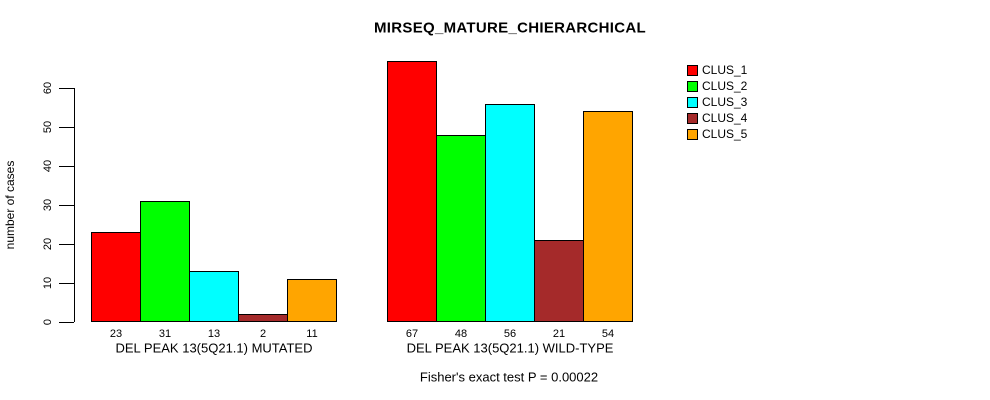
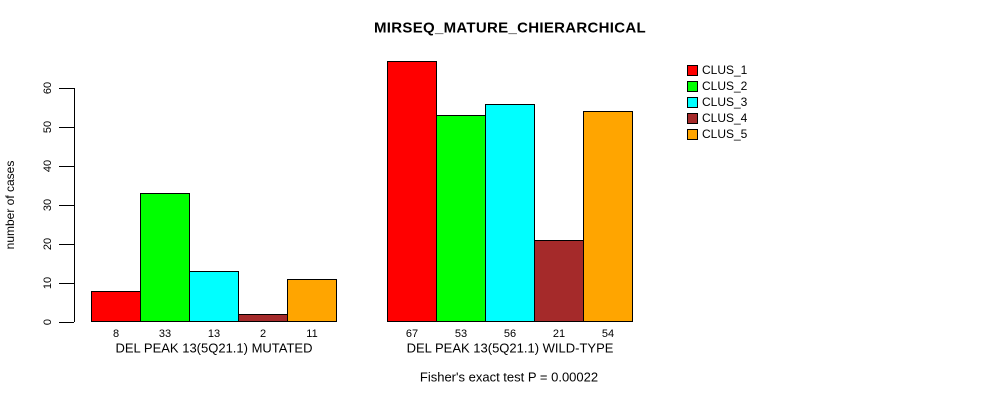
CLUS_1/DEL PEAK 13(5Q21.1) MUTATED: 23 -> 8
CLUS_2/DEL PEAK 13(5Q21.1) MUTATED: 31 -> 33
CLUS_2/DEL PEAK 13(5Q21.1) WILD-TYPE: 48 -> 53
